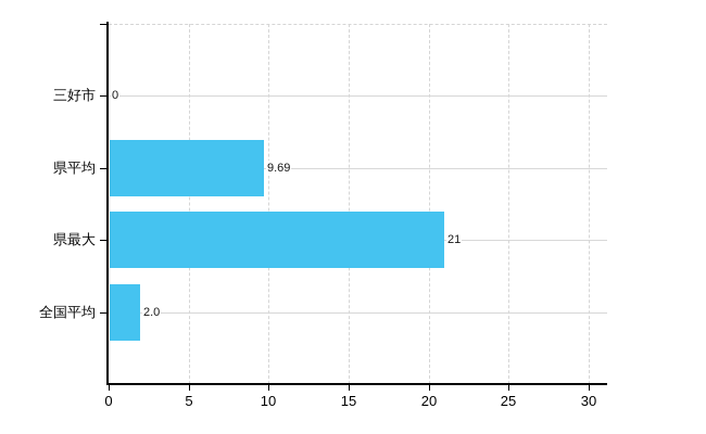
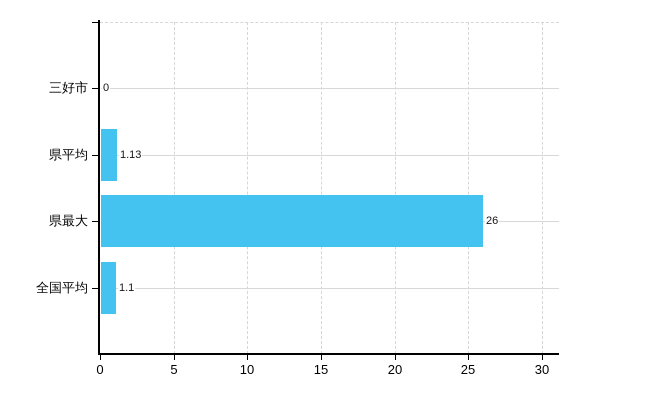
県平均: 9.69 -> 1.13
県最大: 21 -> 26
全国平均: 2.0 -> 1.1
